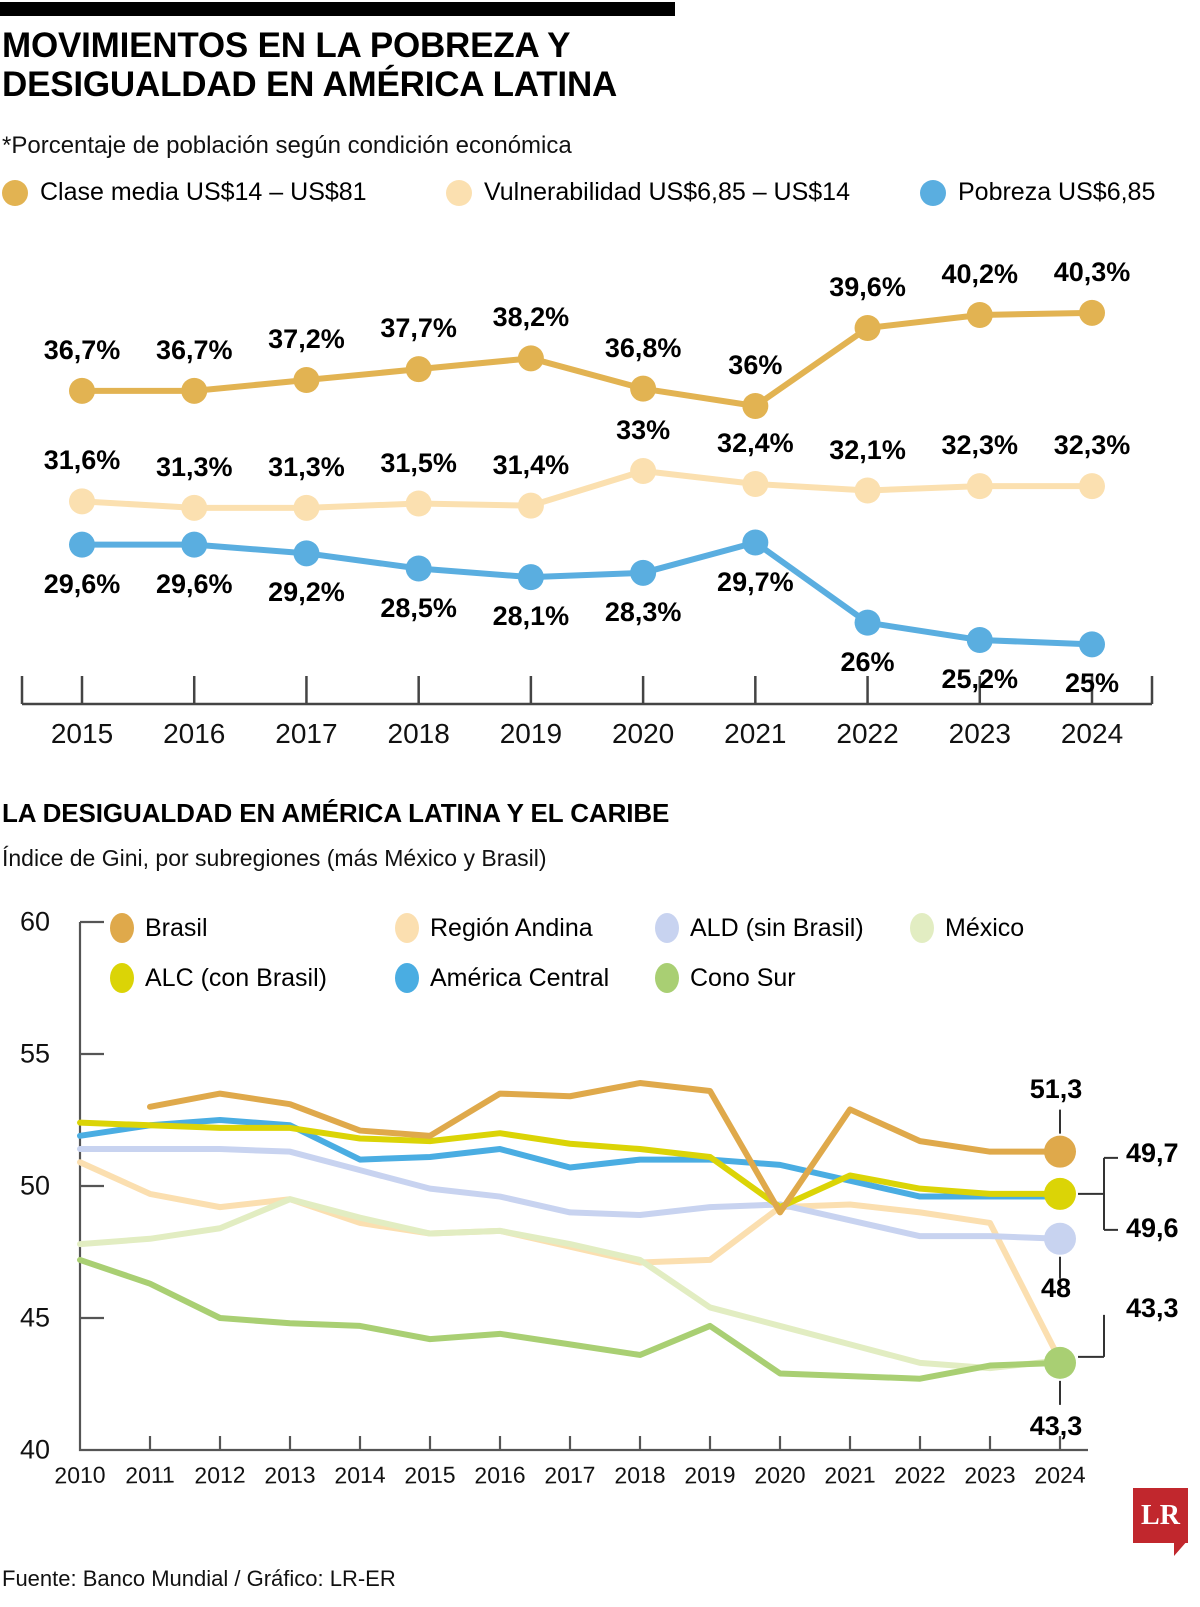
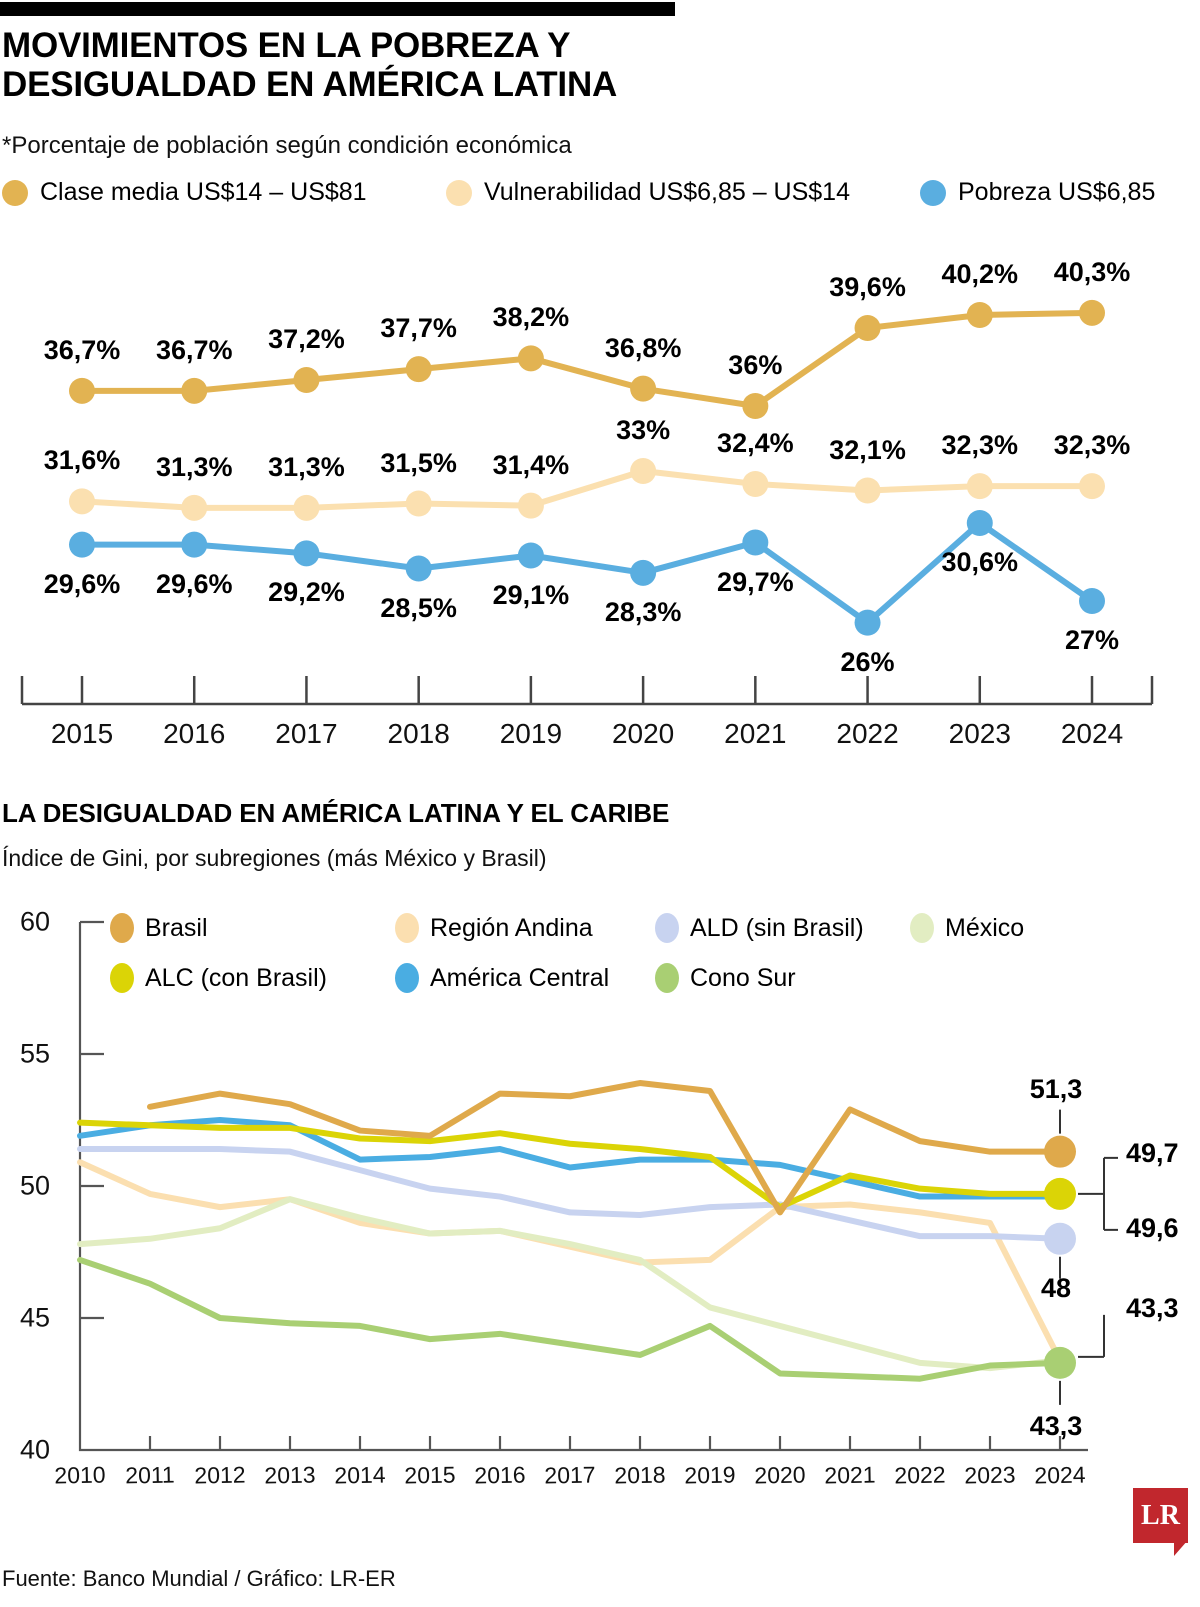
MOVIMIENTOS EN LA POBREZA Y DESIGUALDAD EN AMÉRICA LATINA/Pobreza US$6,85/2019: 28,1% -> 29,1%
MOVIMIENTOS EN LA POBREZA Y DESIGUALDAD EN AMÉRICA LATINA/Pobreza US$6,85/2023: 25,2% -> 30,6%
MOVIMIENTOS EN LA POBREZA Y DESIGUALDAD EN AMÉRICA LATINA/Pobreza US$6,85/2024: 25% -> 27%
